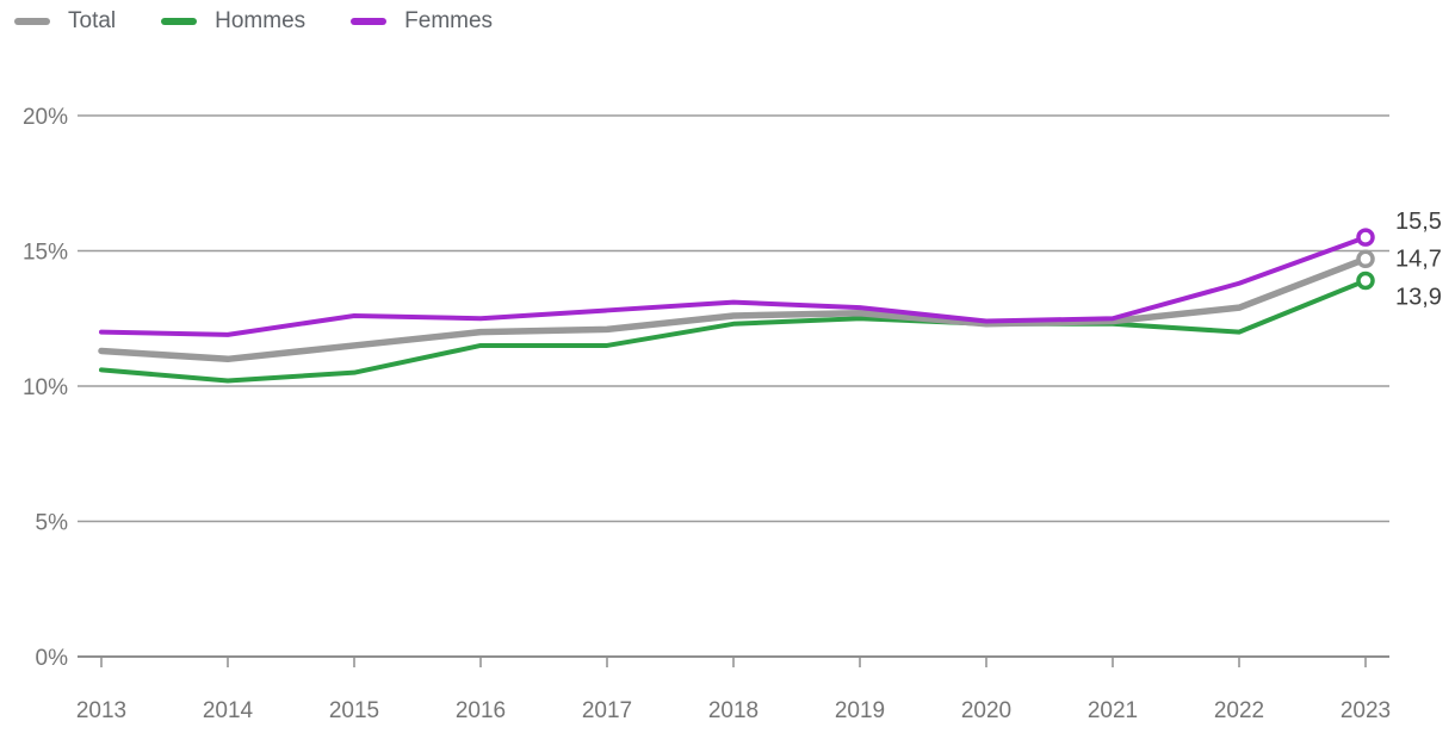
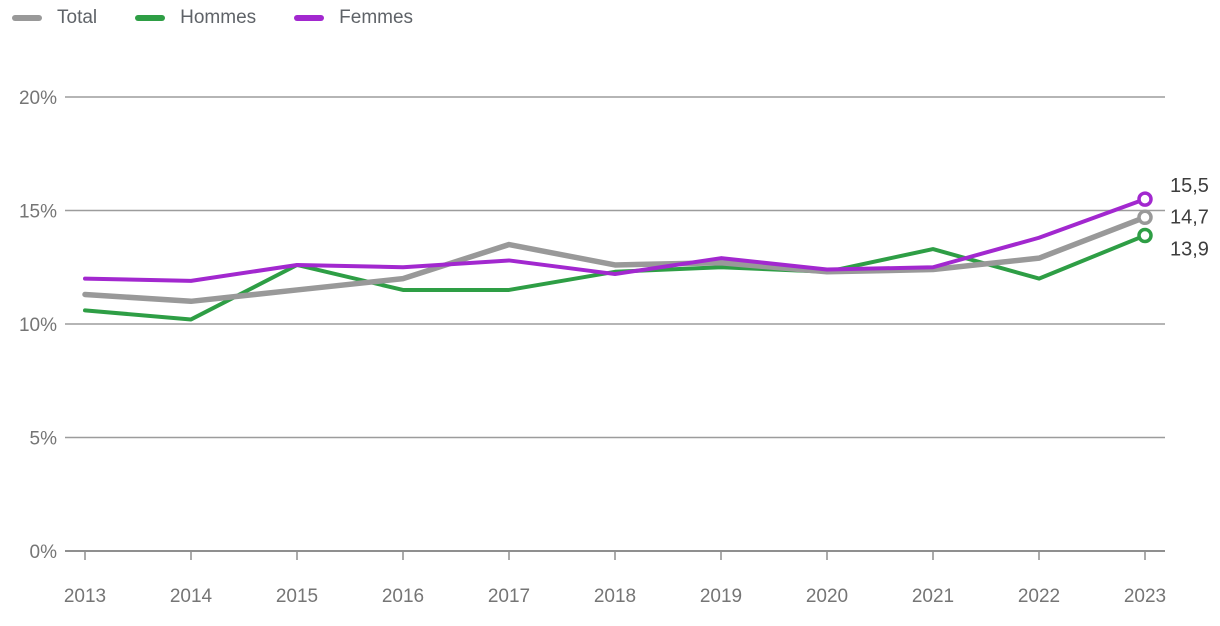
Hommes/2015: 10.5% -> 12.6%
Total/2017: 12.1% -> 13.5%
Femmes/2018: 13.1% -> 12.2%
Hommes/2021: 12.3% -> 13.3%
